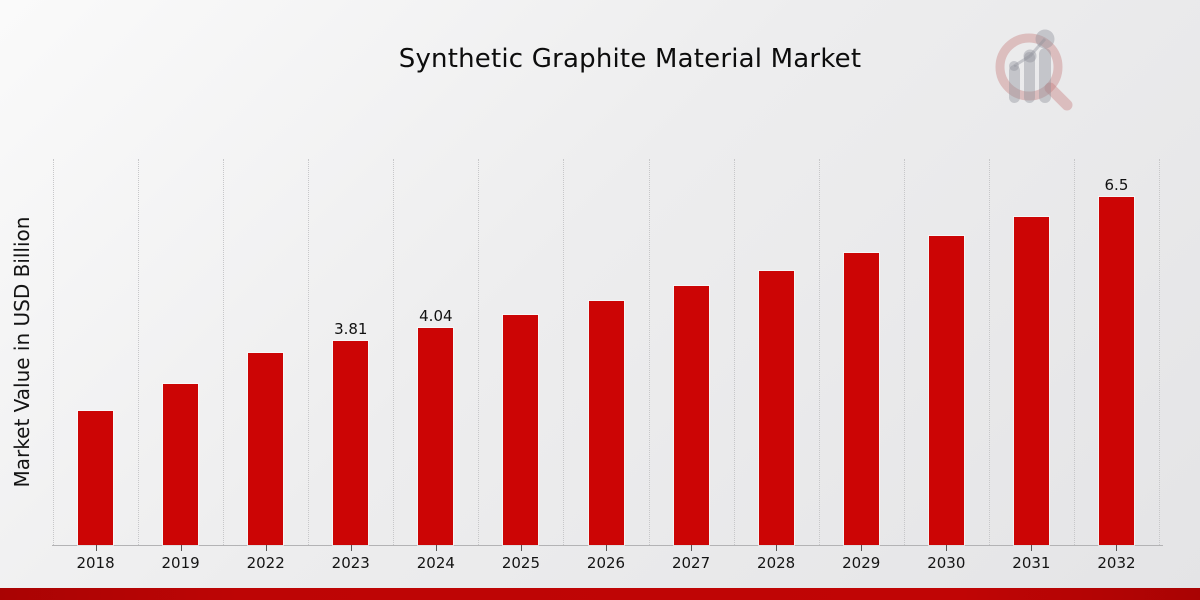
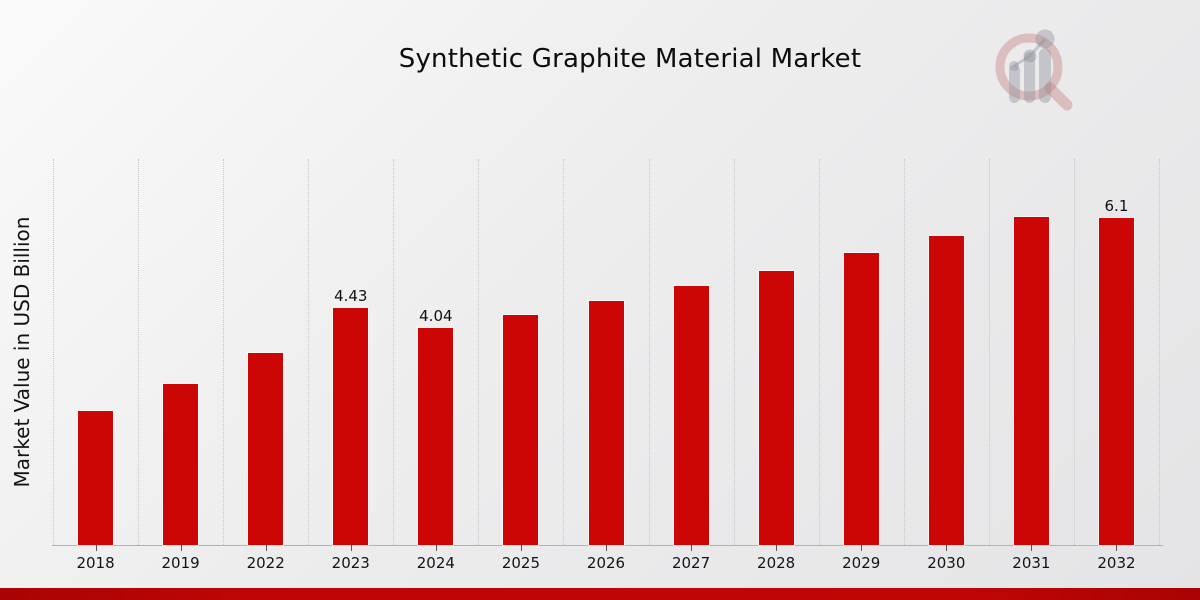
2023: 3.81 -> 4.43
2032: 6.5 -> 6.1
